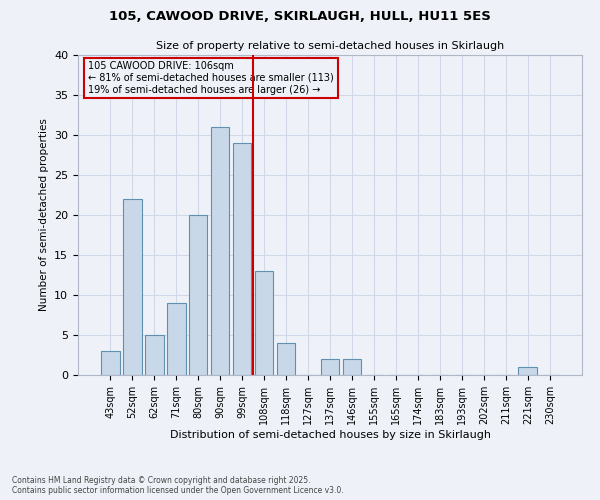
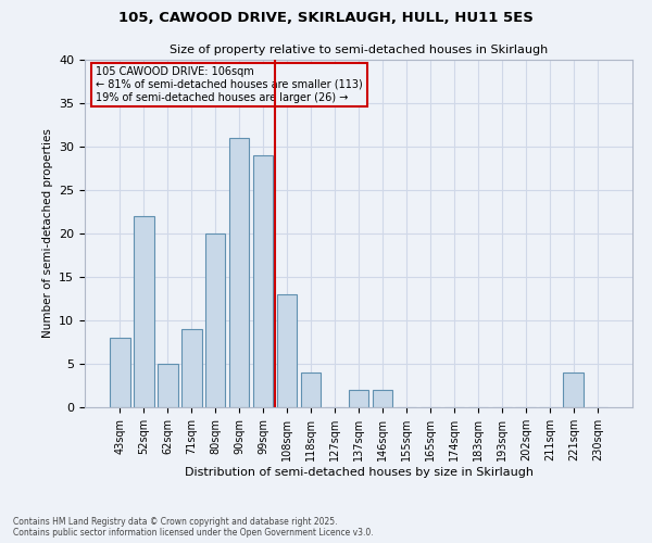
43sqm: 3 -> 8
221sqm: 1 -> 4
